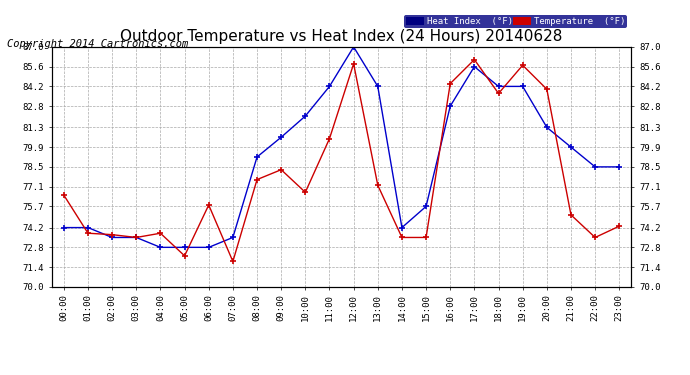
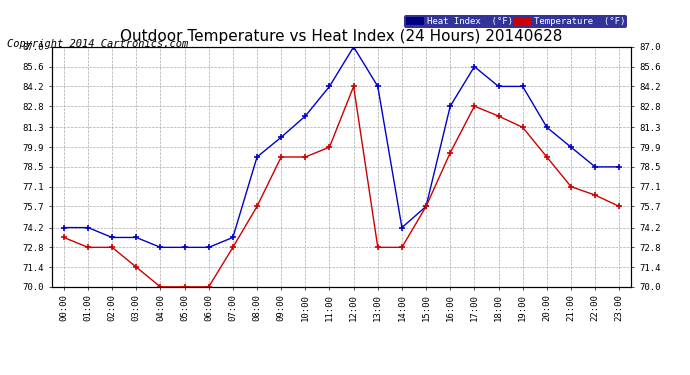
Temperature (°F)/00:00: 76.5 -> 73.5
Temperature (°F)/01:00: 73.8 -> 72.8
Temperature (°F)/02:00: 73.7 -> 72.8
Temperature (°F)/03:00: 73.5 -> 71.4
Temperature (°F)/04:00: 73.8 -> 70.0
Temperature (°F)/05:00: 72.2 -> 70.0
Temperature (°F)/06:00: 75.8 -> 70.0
Temperature (°F)/07:00: 71.8 -> 72.8
Temperature (°F)/08:00: 77.6 -> 75.7
Temperature (°F)/09:00: 78.3 -> 79.2
Temperature (°F)/10:00: 76.7 -> 79.2
Temperature (°F)/11:00: 80.5 -> 79.9
Temperature (°F)/12:00: 85.8 -> 84.2
Temperature (°F)/13:00: 77.2 -> 72.8
Temperature (°F)/14:00: 73.5 -> 72.8
Temperature (°F)/15:00: 73.5 -> 75.7
Temperature (°F)/16:00: 84.4 -> 79.5
Temperature (°F)/17:00: 86.1 -> 82.8
Temperature (°F)/18:00: 83.7 -> 82.1
Temperature (°F)/19:00: 85.7 -> 81.3
Temperature (°F)/20:00: 84.0 -> 79.2
Temperature (°F)/21:00: 75.1 -> 77.1
Temperature (°F)/22:00: 73.5 -> 76.5
Temperature (°F)/23:00: 74.3 -> 75.7
